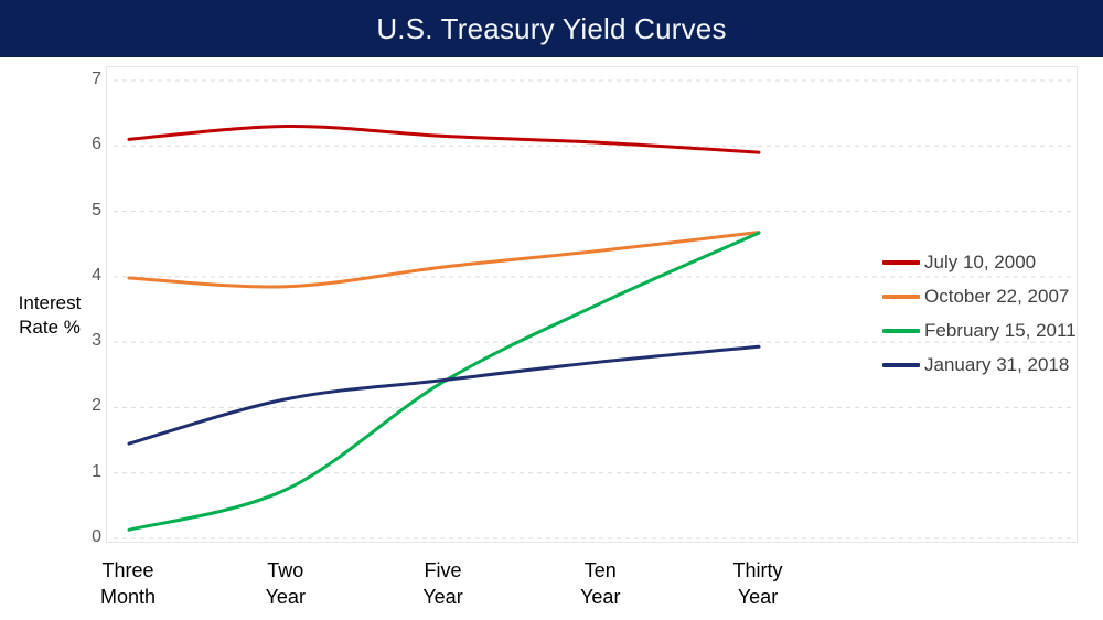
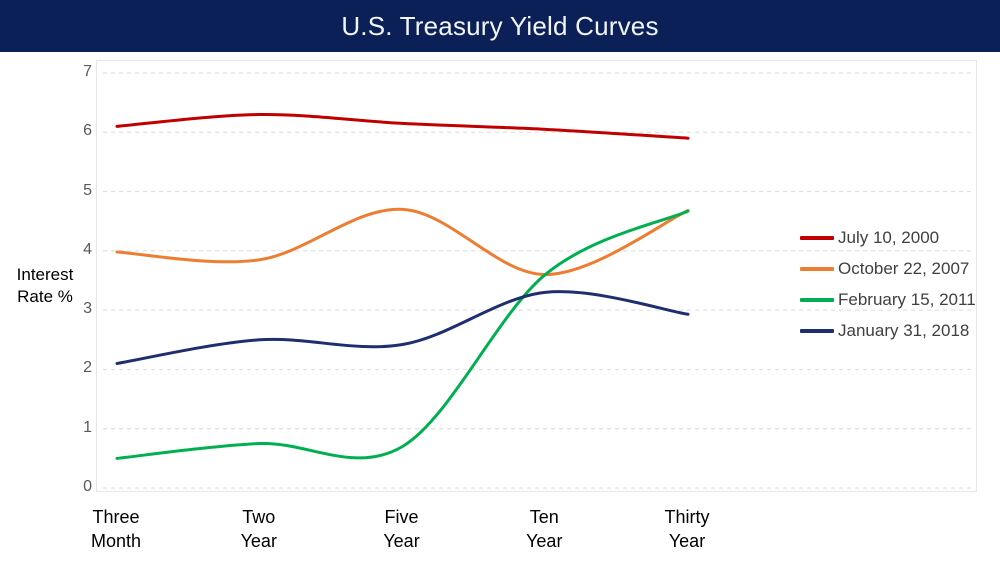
February 15, 2011/Three Month: 0.1 -> 0.5
January 31, 2018/Three Month: 1.4 -> 2.1
January 31, 2018/Two Year: 2.1 -> 2.5
October 22, 2007/Five Year: 4.2 -> 4.7
February 15, 2011/Five Year: 2.4 -> 0.7
October 22, 2007/Ten Year: 4.4 -> 3.6
January 31, 2018/Ten Year: 2.7 -> 3.3
